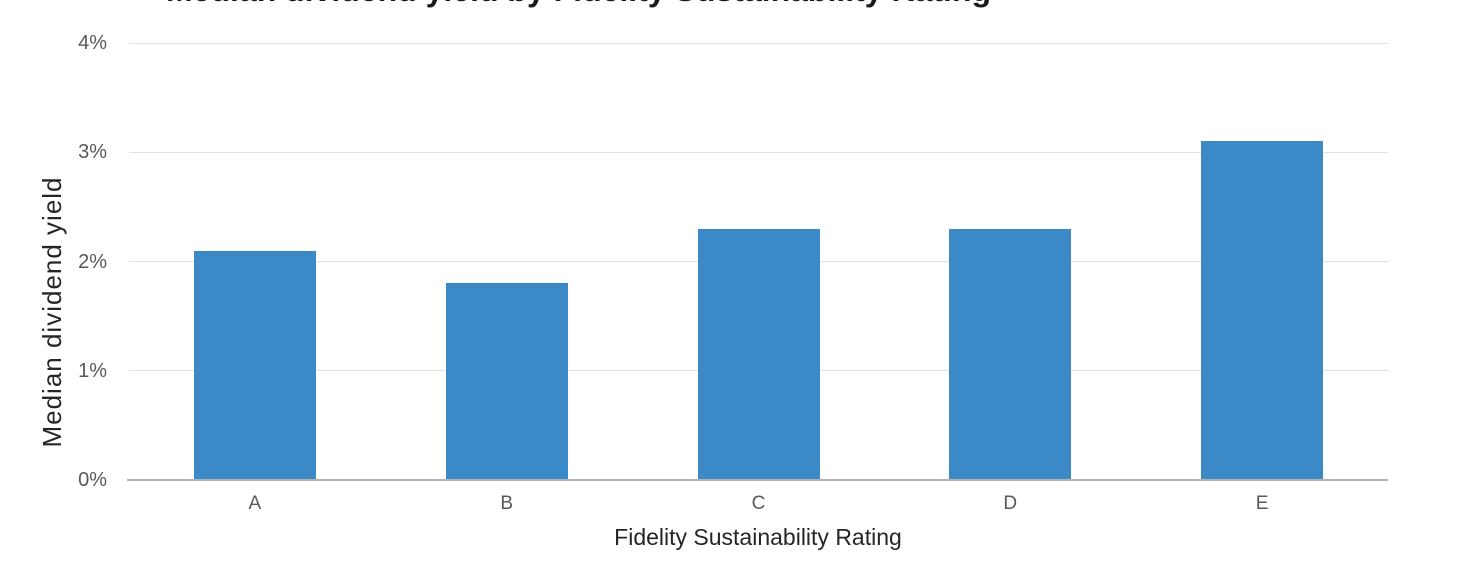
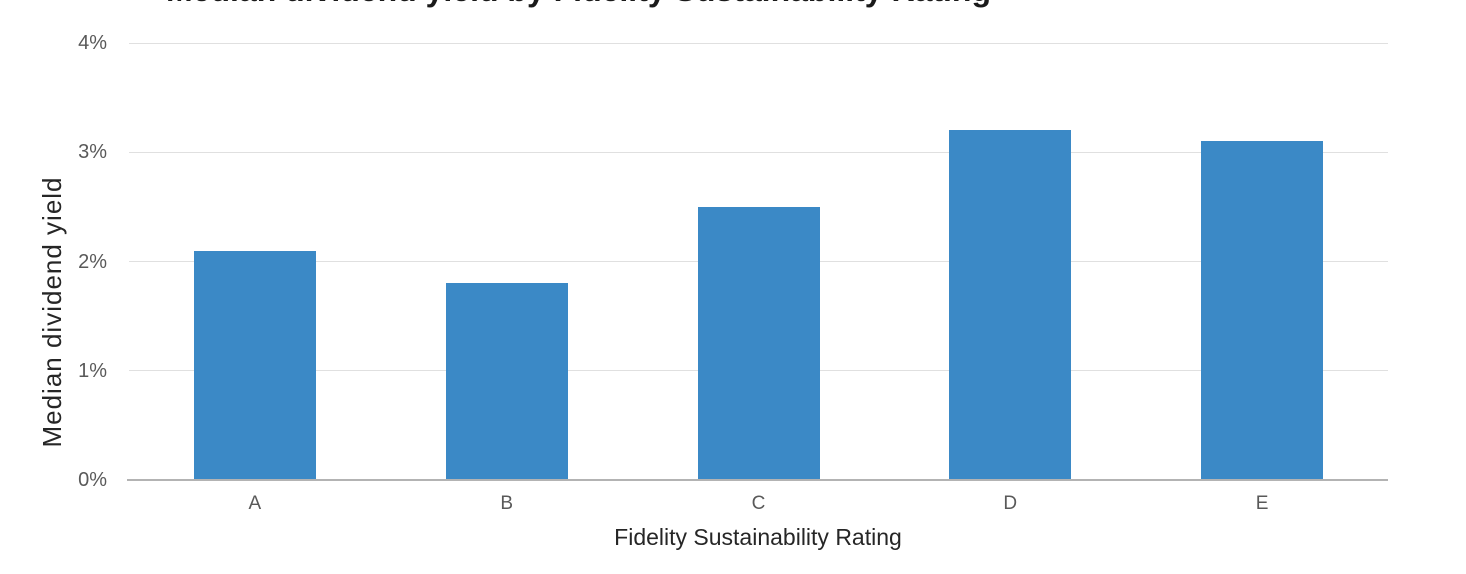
C: 2.3% -> 2.5%
D: 2.3% -> 3.2%
